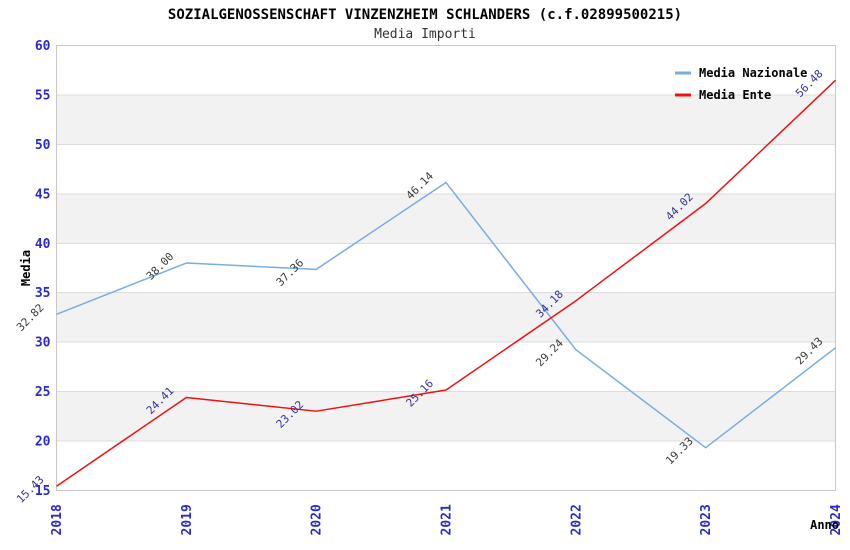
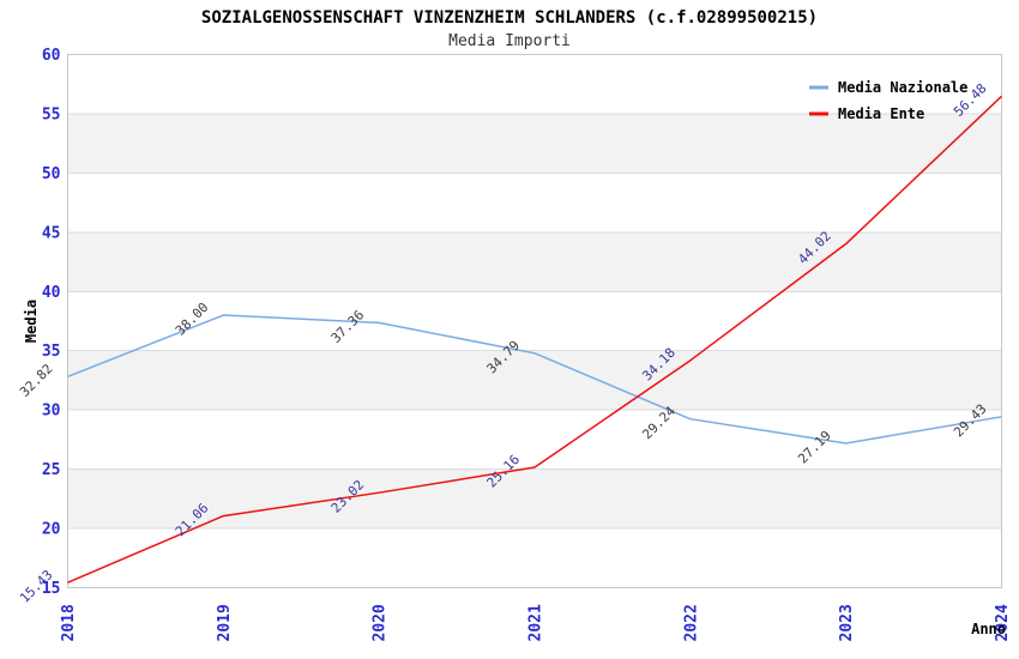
Media Ente/2019: 24.41 -> 21.06
Media Nazionale/2021: 46.14 -> 34.79
Media Nazionale/2023: 19.33 -> 27.19
